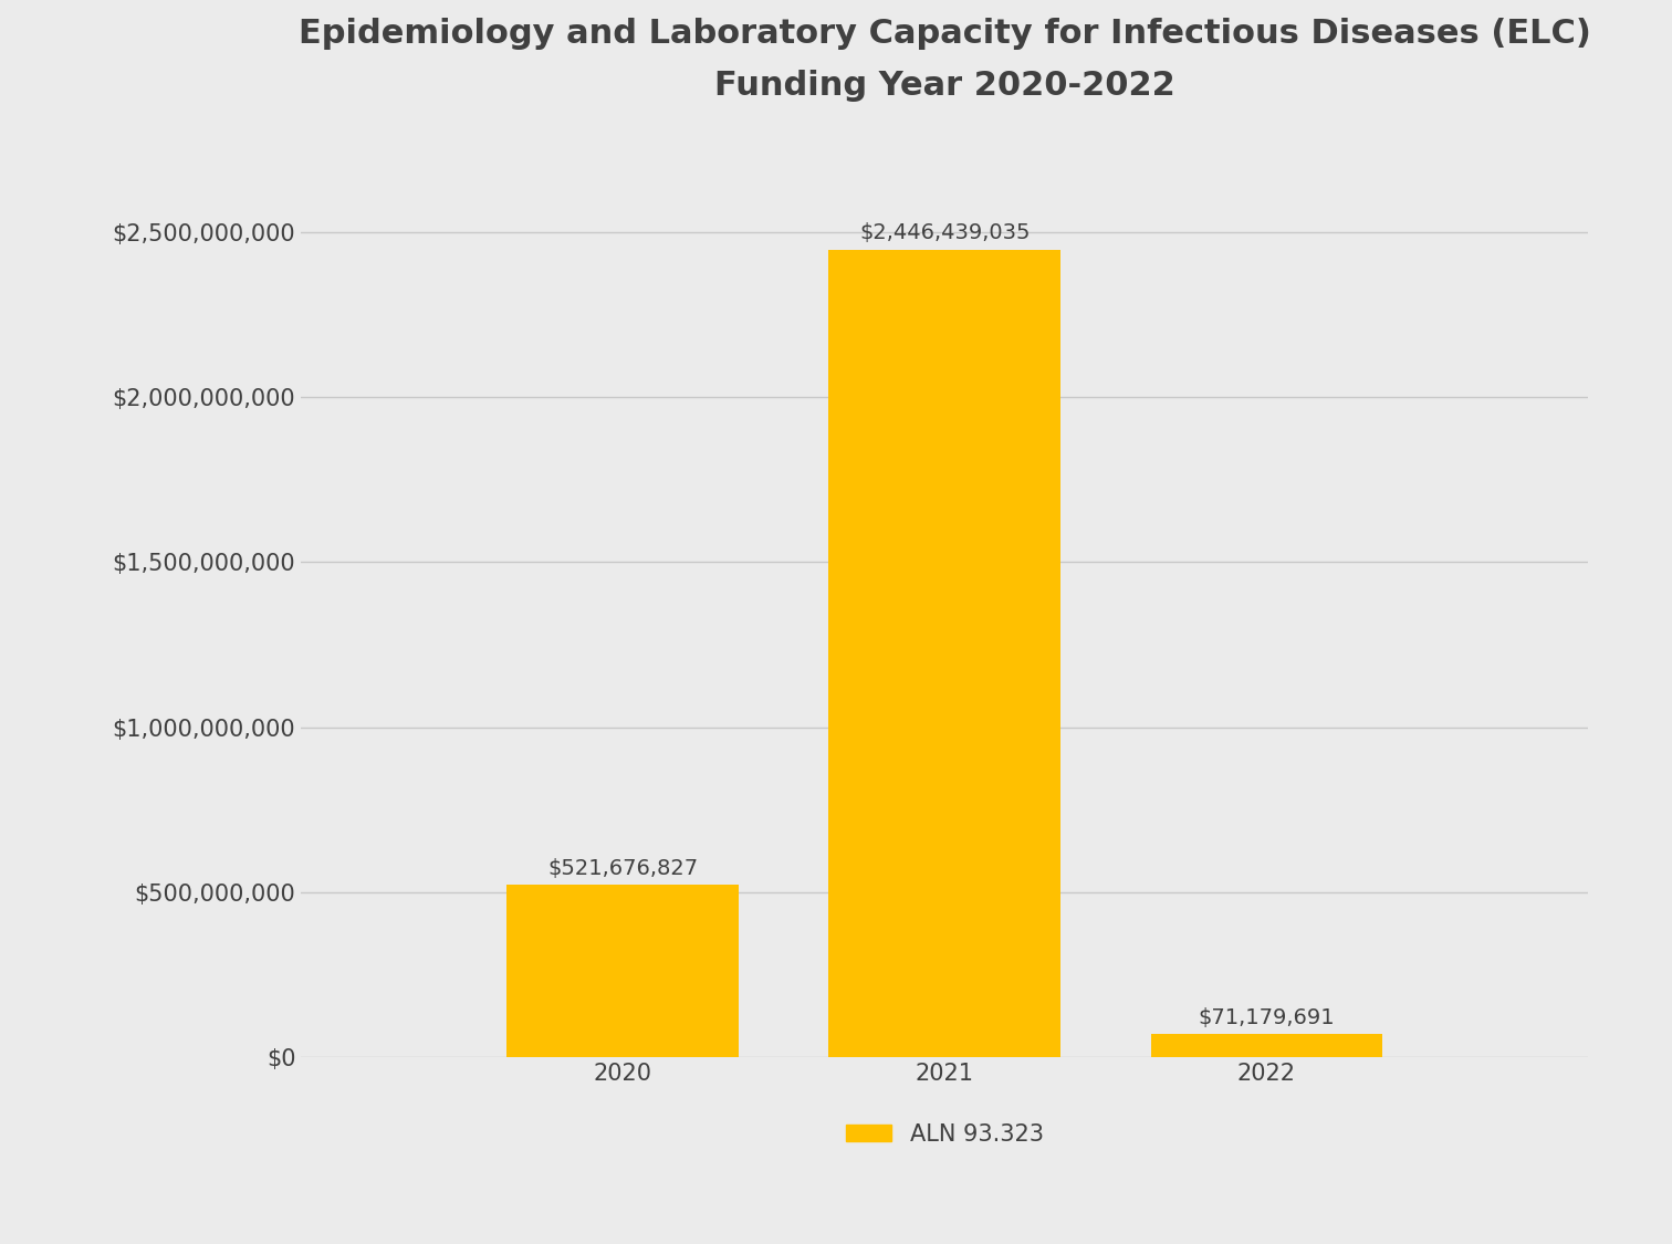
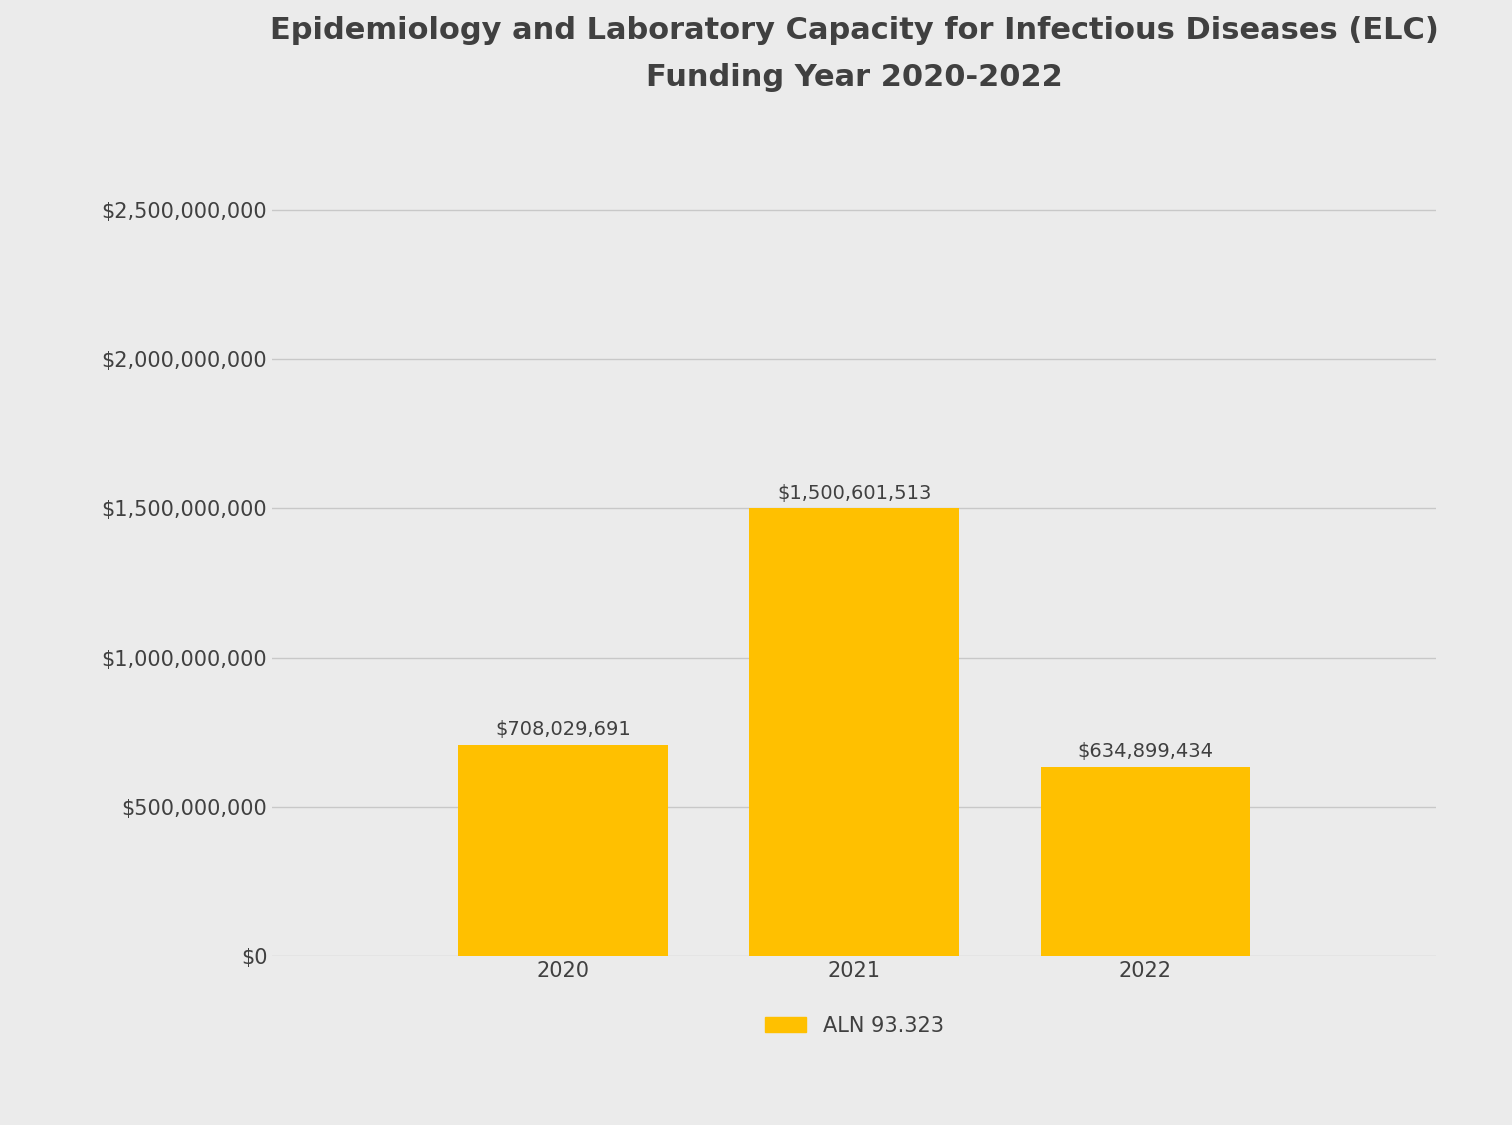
2020: $521,676,827 -> $708,029,691
2021: $2,446,439,035 -> $1,500,601,513
2022: $71,179,691 -> $634,899,434
